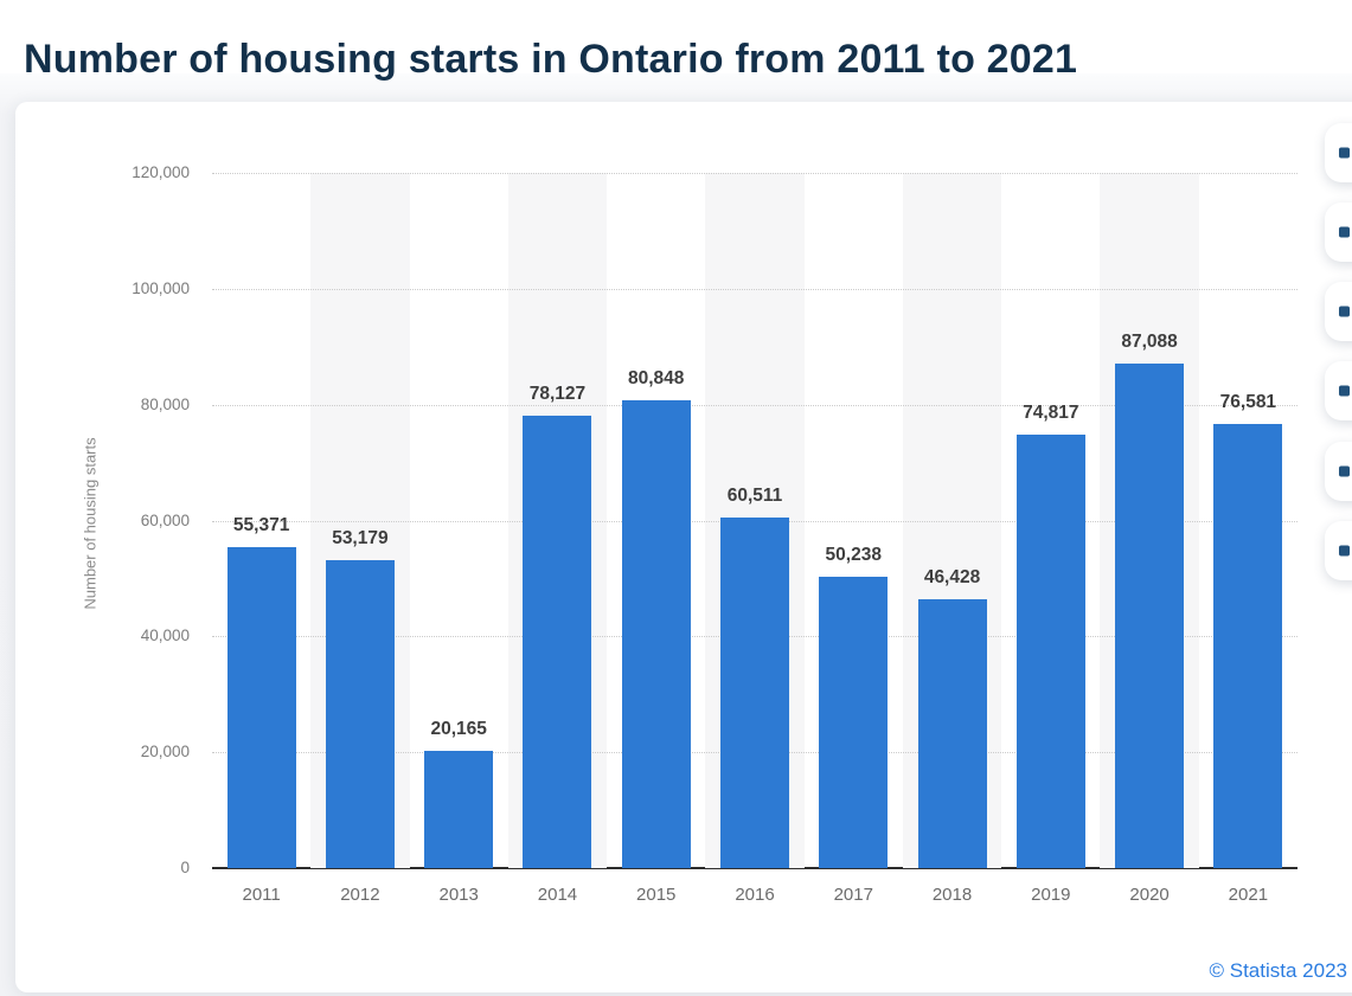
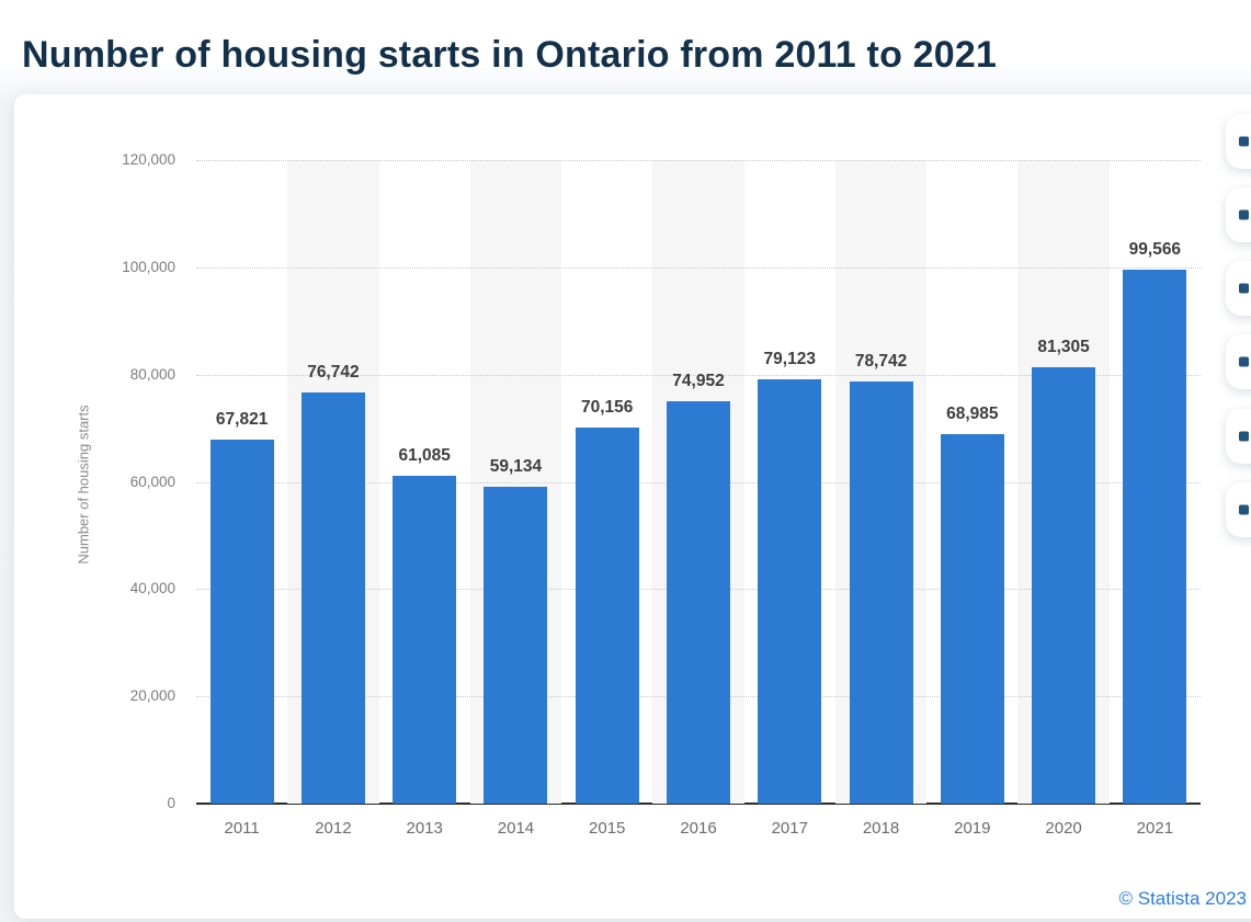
2011: 55,371 -> 67,821
2012: 53,179 -> 76,742
2013: 20,165 -> 61,085
2014: 78,127 -> 59,134
2015: 80,848 -> 70,156
2016: 60,511 -> 74,952
2017: 50,238 -> 79,123
2018: 46,428 -> 78,742
2019: 74,817 -> 68,985
2020: 87,088 -> 81,305
2021: 76,581 -> 99,566
